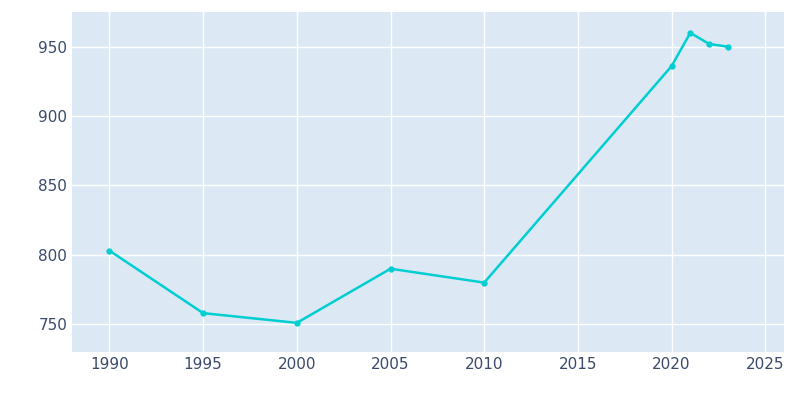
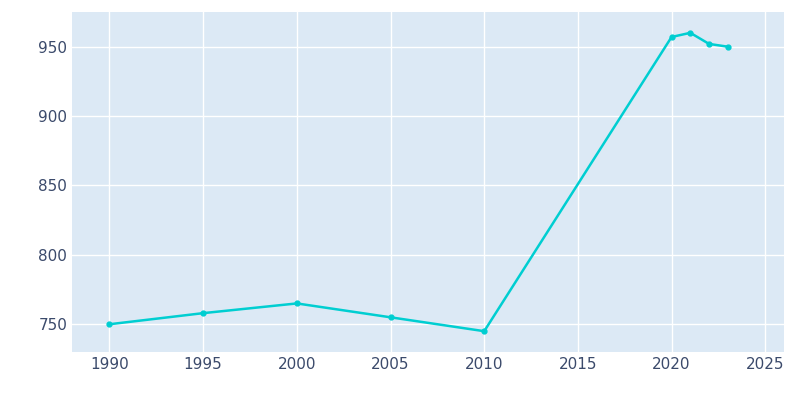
1990: 803 -> 750
2000: 751 -> 765
2005: 790 -> 755
2010: 780 -> 745
2020: 936 -> 957
